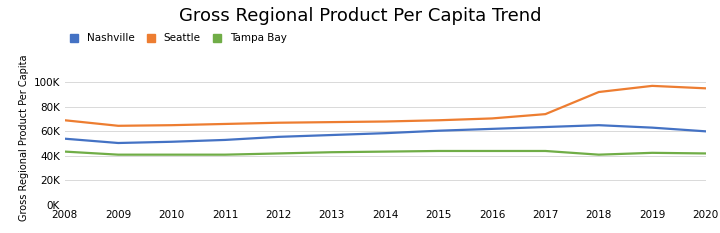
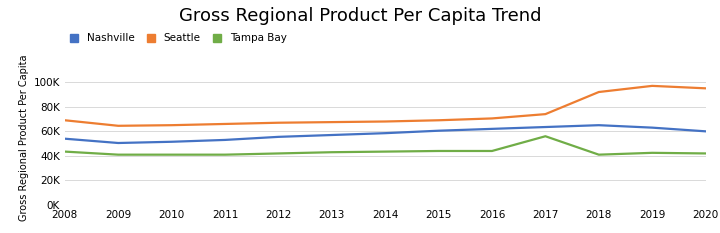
Tampa Bay/2017: 44K -> 56K
